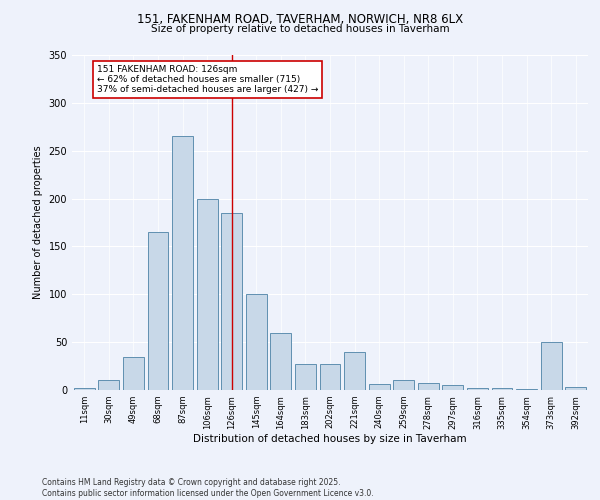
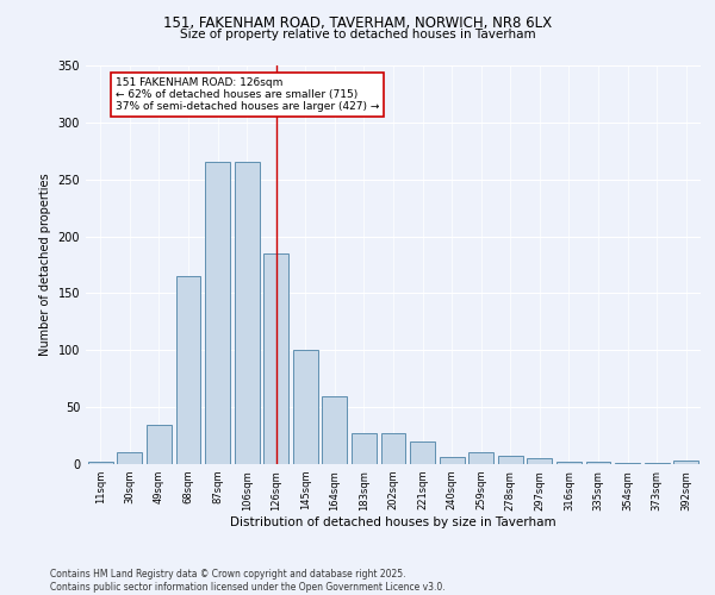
106sqm: 200 -> 265
221sqm: 40 -> 20
373sqm: 50 -> 1
